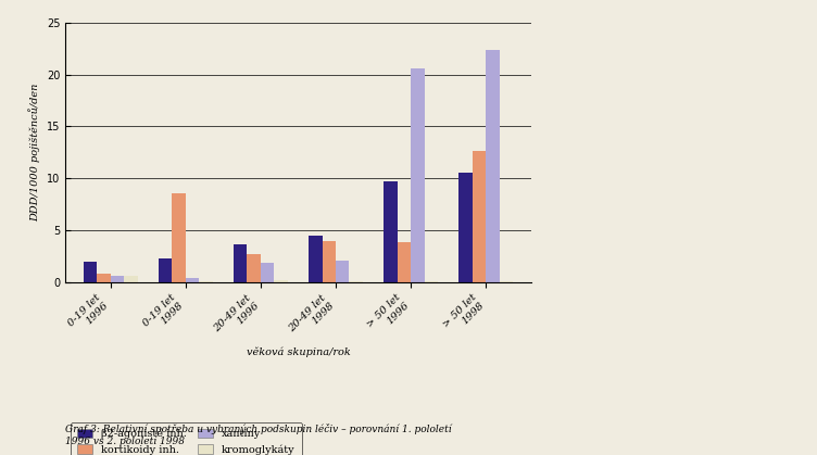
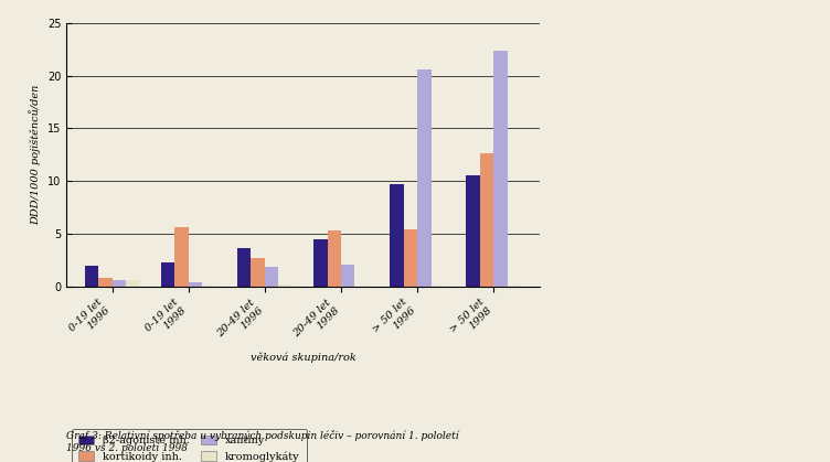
kortikoidy inh./0-19 let 1998: 8.6 -> 5.6
kortikoidy inh./20-49 let 1998: 4.0 -> 5.3
kortikoidy inh./> 50 let 1996: 3.8 -> 5.4
